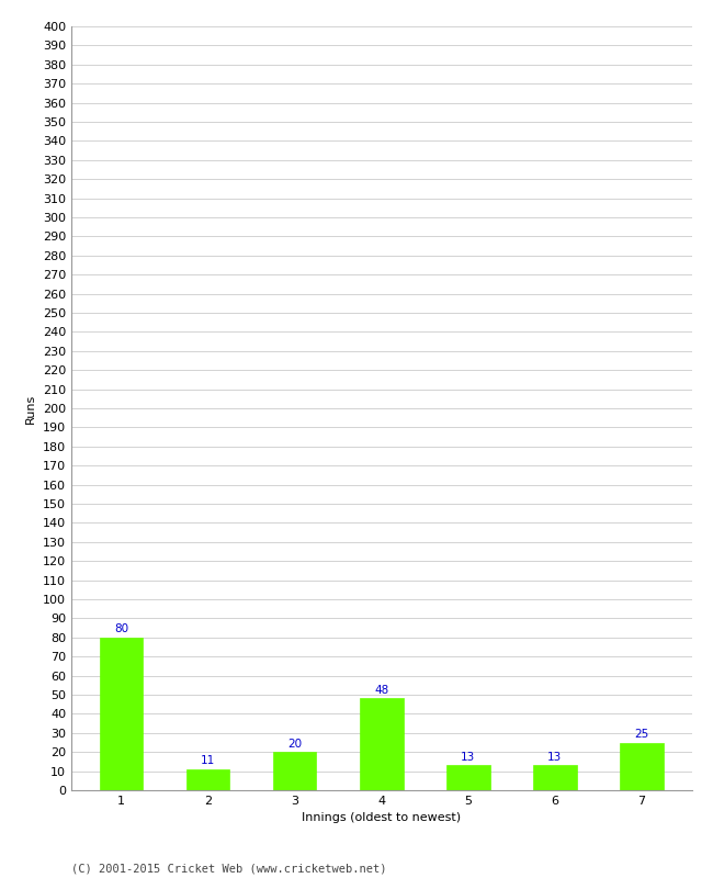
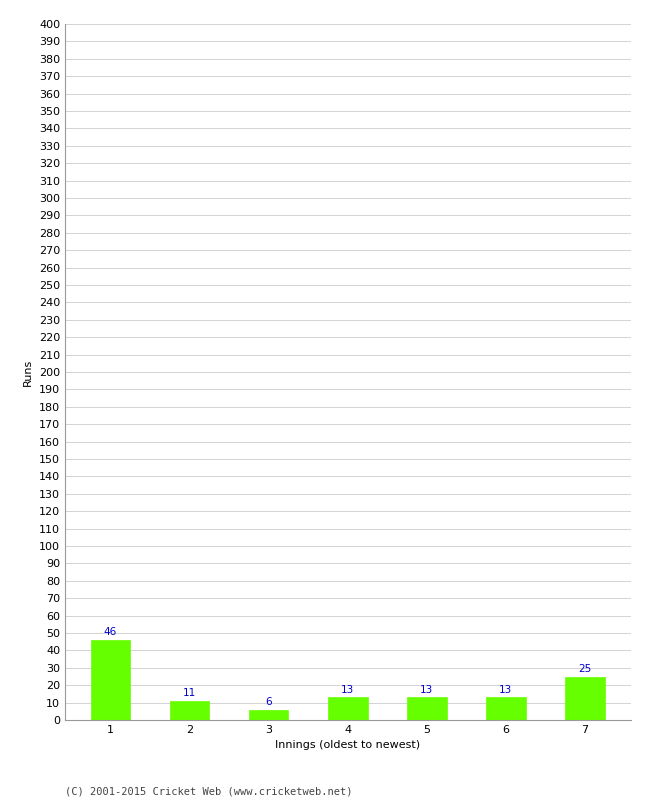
1: 80 -> 46
3: 20 -> 6
4: 48 -> 13
